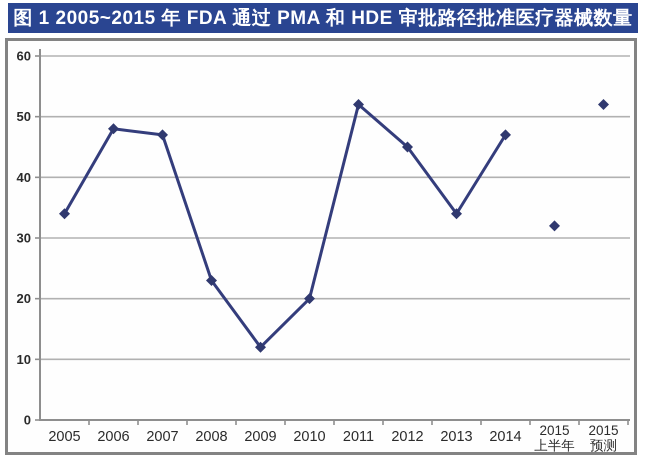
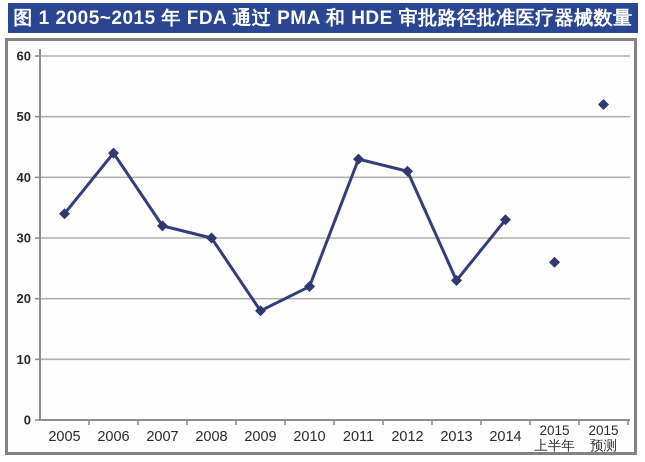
2006: 48 -> 44
2007: 47 -> 32
2008: 23 -> 30
2009: 12 -> 18
2010: 20 -> 22
2011: 52 -> 43
2012: 45 -> 41
2013: 34 -> 23
2014: 47 -> 33
2015 上半年: 32 -> 26
